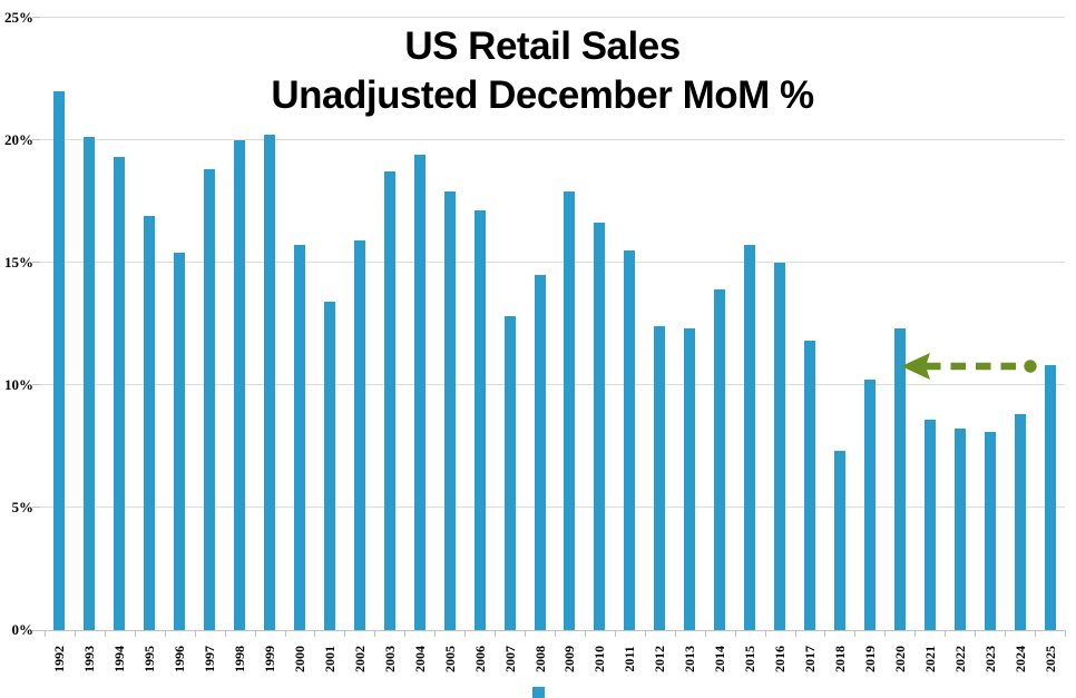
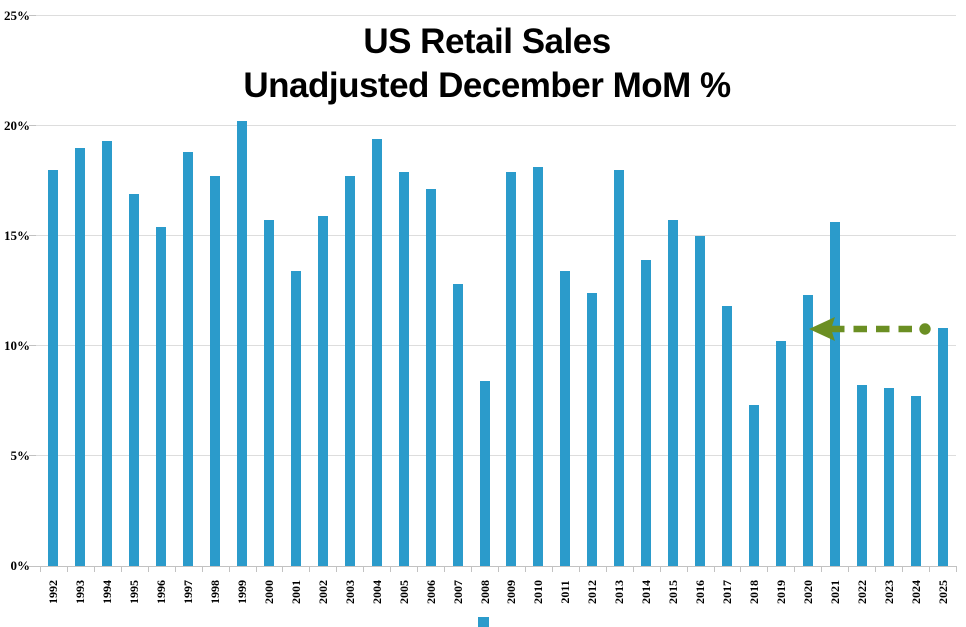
1992: 22.0% -> 18.0%
1993: 20.1% -> 19.0%
1998: 20.0% -> 17.7%
2003: 18.7% -> 17.7%
2008: 14.5% -> 8.4%
2010: 16.6% -> 18.1%
2011: 15.5% -> 13.4%
2013: 12.3% -> 18.0%
2021: 8.6% -> 15.6%
2024: 8.8% -> 7.7%
